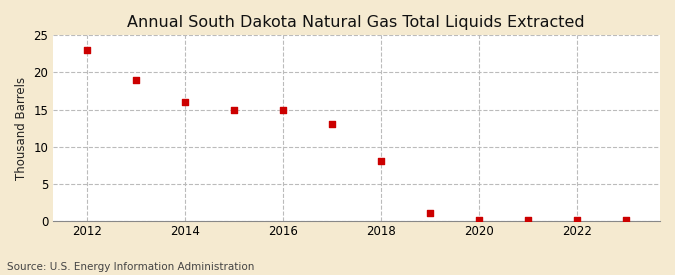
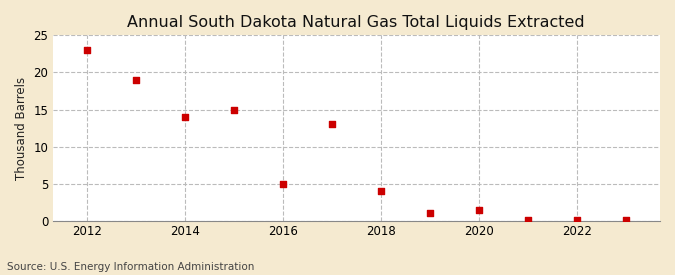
2014: 16.0 -> 14.0
2016: 15.0 -> 5.0
2018: 8.0 -> 4.0
2020: 0.1 -> 1.4
